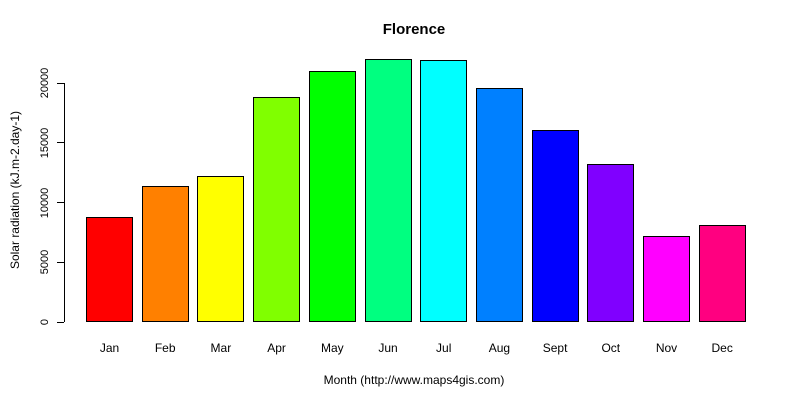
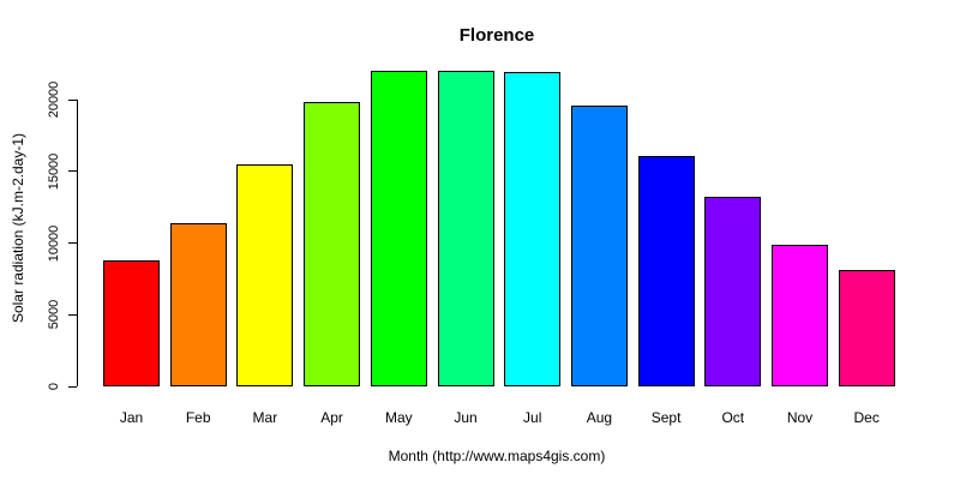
Mar: 12200 -> 15500
Apr: 18800 -> 19800
May: 21000 -> 22000
Nov: 7200 -> 9900
